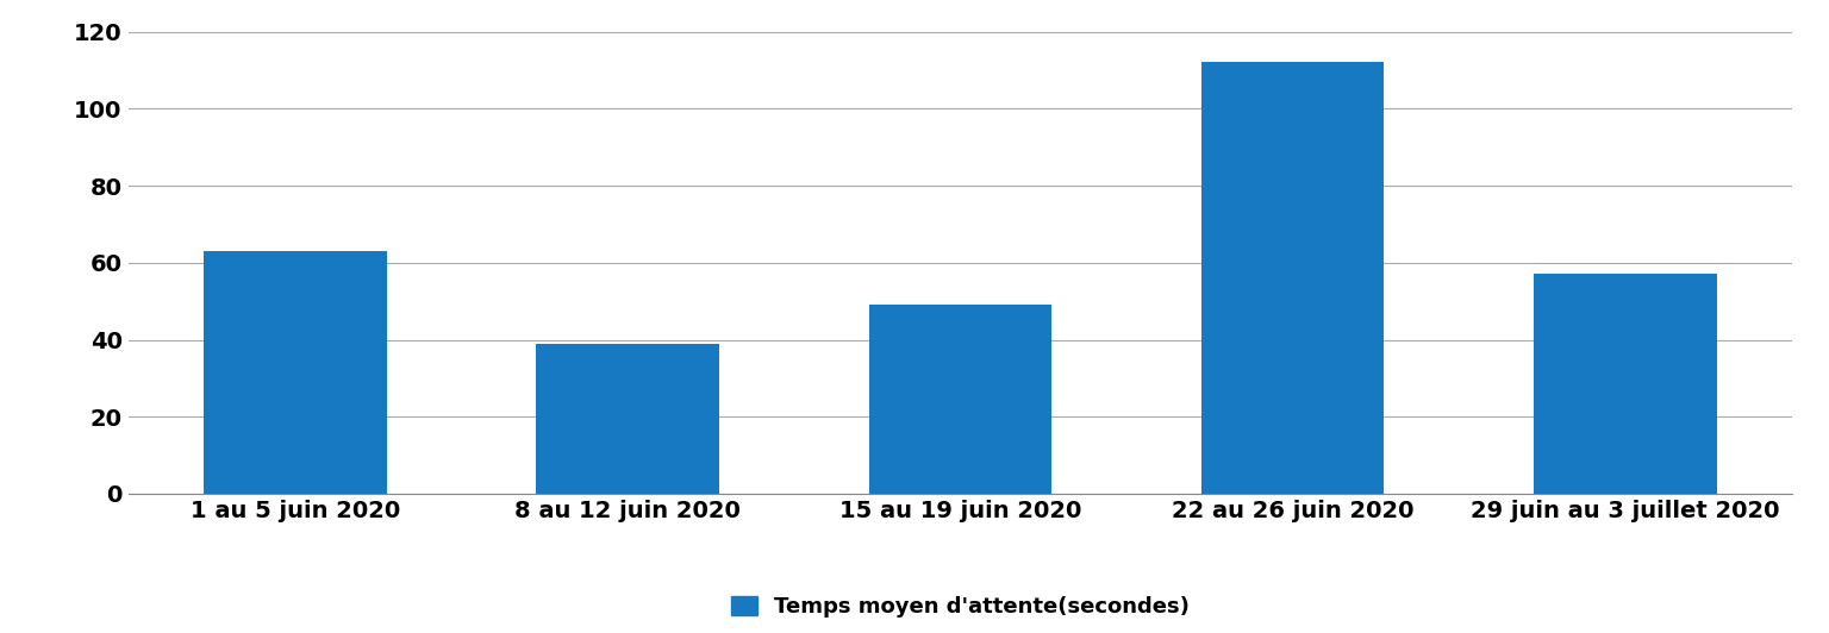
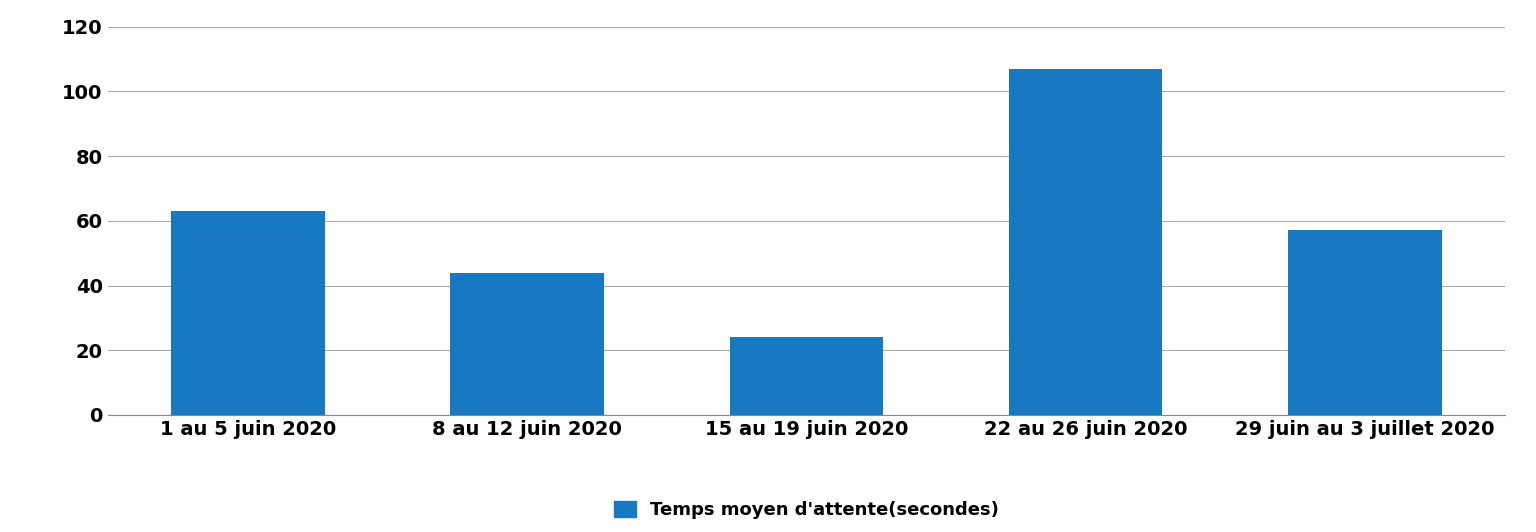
8 au 12 juin 2020: 39 -> 44
15 au 19 juin 2020: 49 -> 24
22 au 26 juin 2020: 112 -> 107
